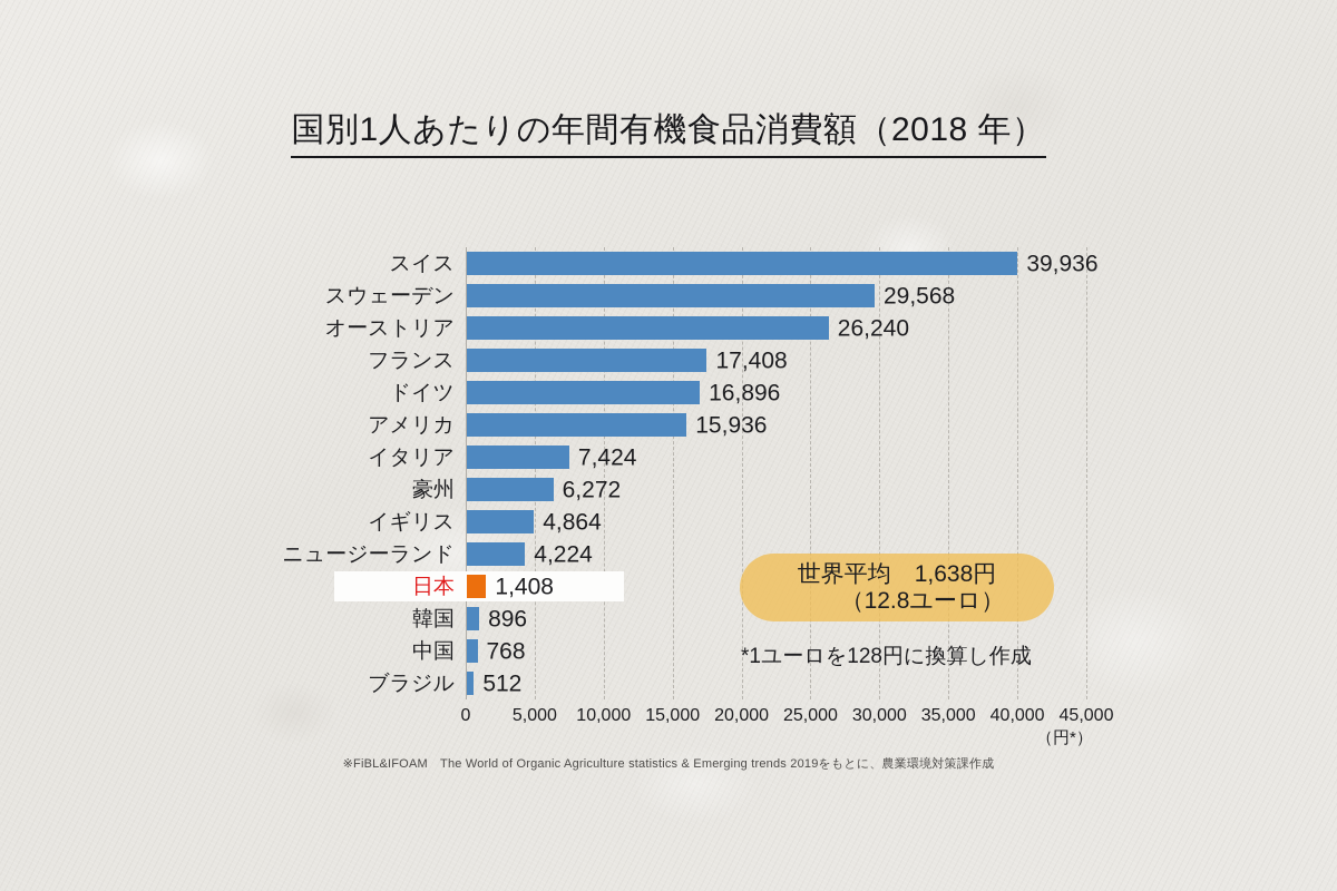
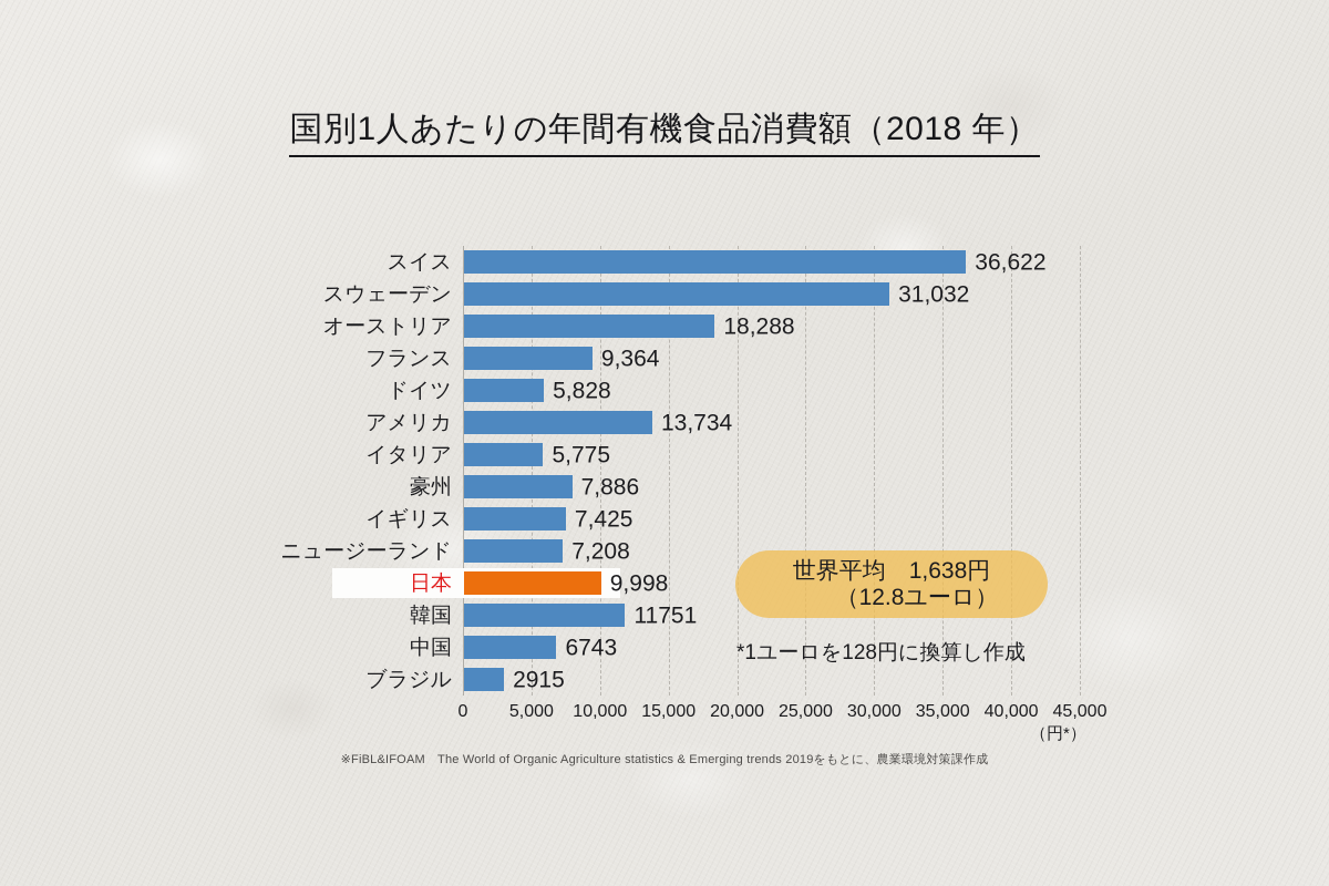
スイス: 39,936 -> 36,622
スウェーデン: 29,568 -> 31,032
オーストリア: 26,240 -> 18,288
フランス: 17,408 -> 9,364
ドイツ: 16,896 -> 5,828
アメリカ: 15,936 -> 13,734
イタリア: 7,424 -> 5,775
豪州: 6,272 -> 7,886
イギリス: 4,864 -> 7,425
ニュージーランド: 4,224 -> 7,208
日本: 1,408 -> 9,998
韓国: 896 -> 11751
中国: 768 -> 6743
ブラジル: 512 -> 2915
